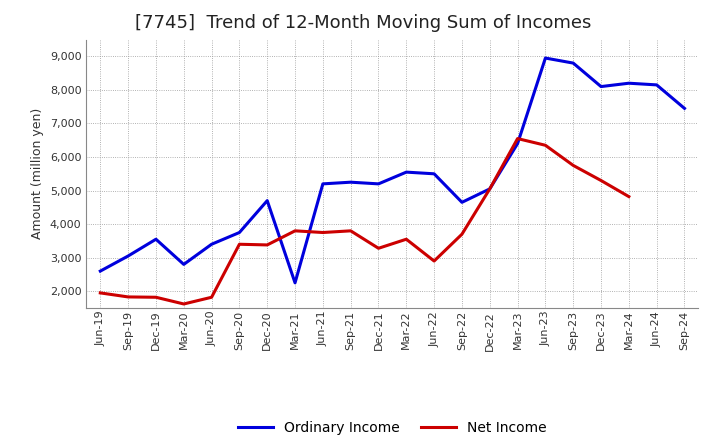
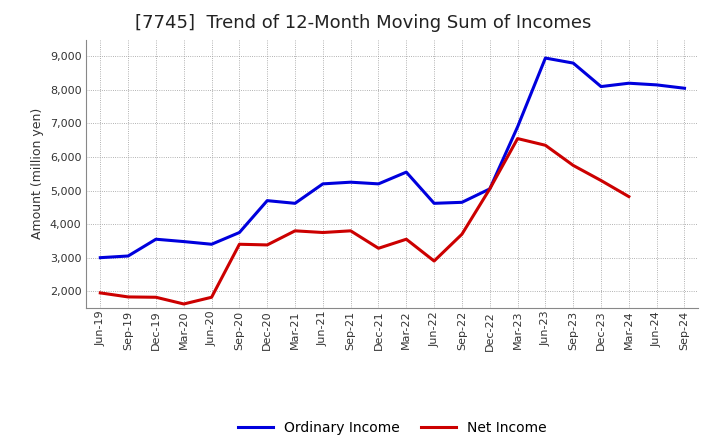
Ordinary Income/Jun-19: 2,600 -> 3,000
Ordinary Income/Mar-20: 2,800 -> 3,480
Ordinary Income/Mar-21: 2,250 -> 4,620
Ordinary Income/Jun-22: 5,500 -> 4,620
Ordinary Income/Mar-23: 6,400 -> 6,900
Ordinary Income/Sep-24: 7,450 -> 8,050
